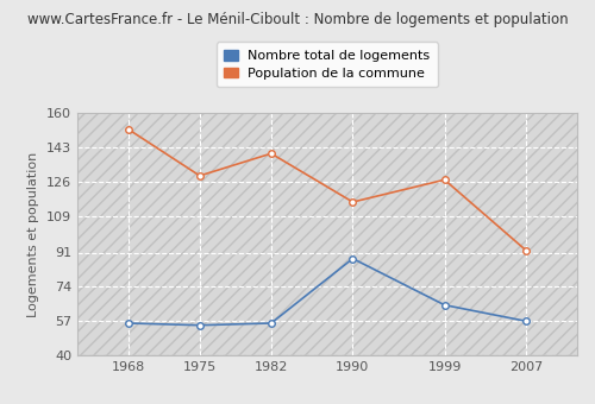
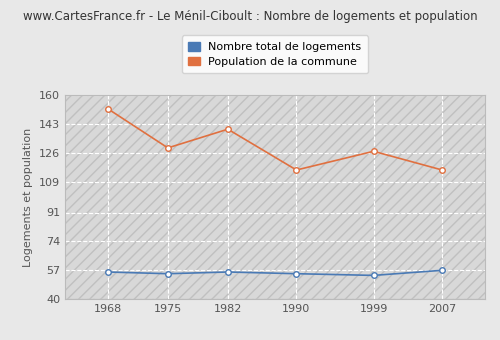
Nombre total de logements/1990: 88 -> 55
Nombre total de logements/1999: 65 -> 54
Population de la commune/2007: 92 -> 116
